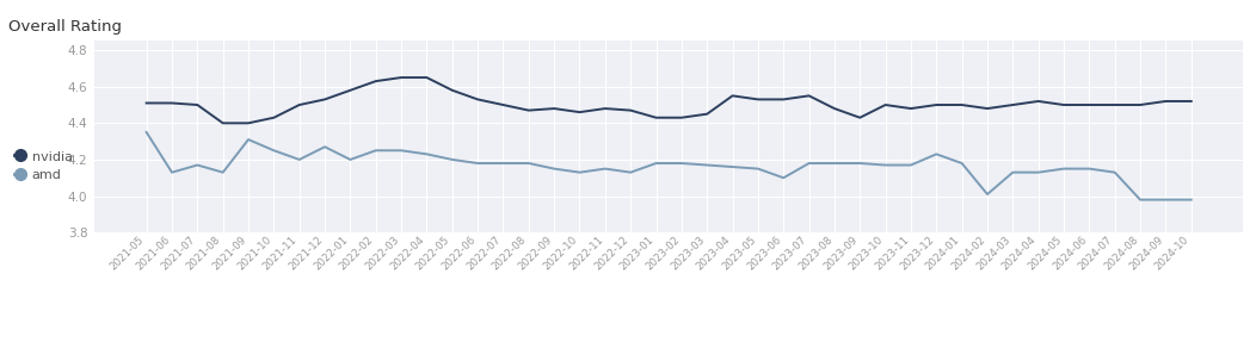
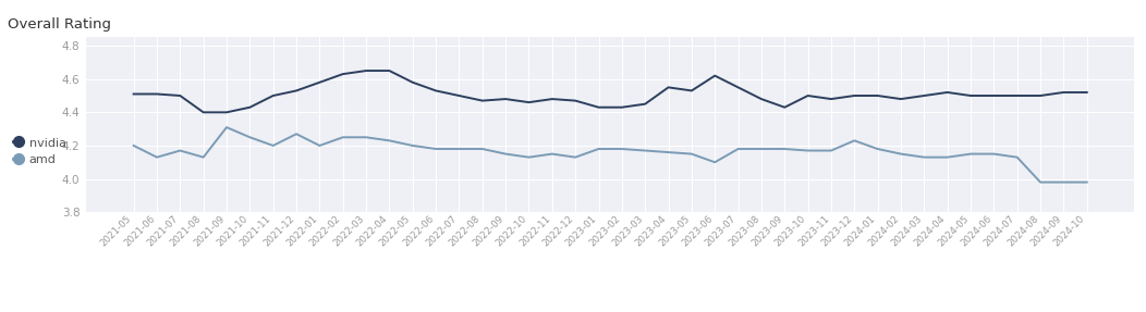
amd/2021-05: 4.35 -> 4.20
nvidia/2023-06: 4.53 -> 4.62
amd/2024-02: 4.01 -> 4.15
